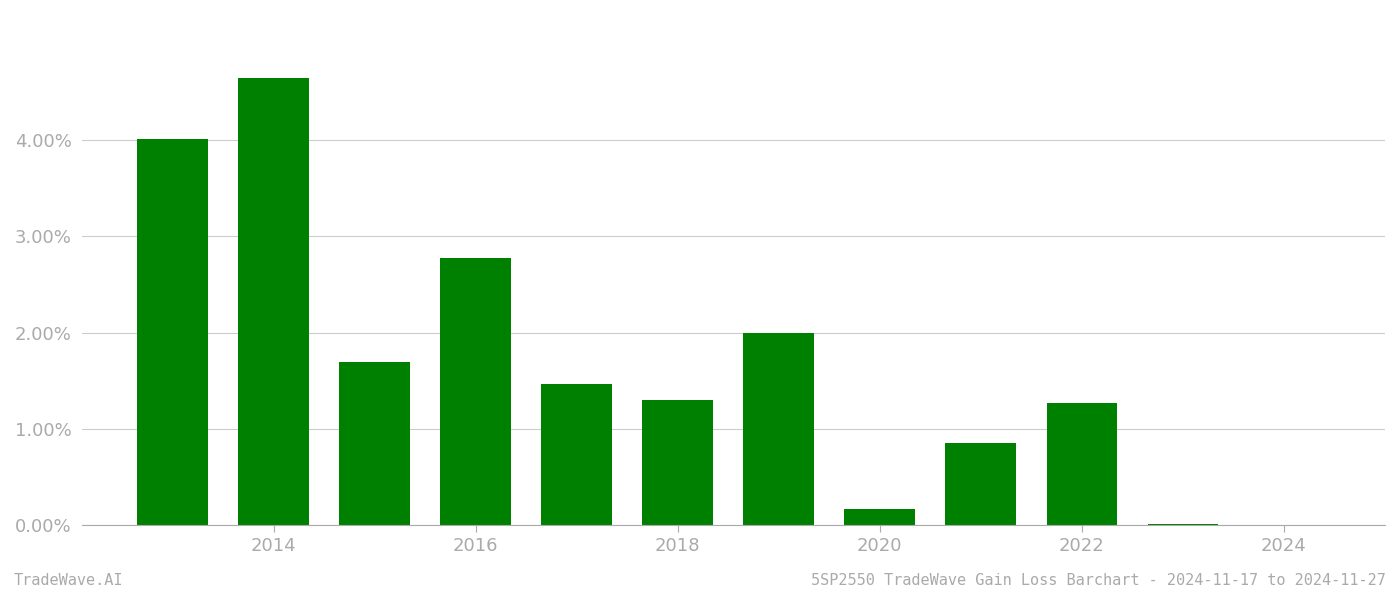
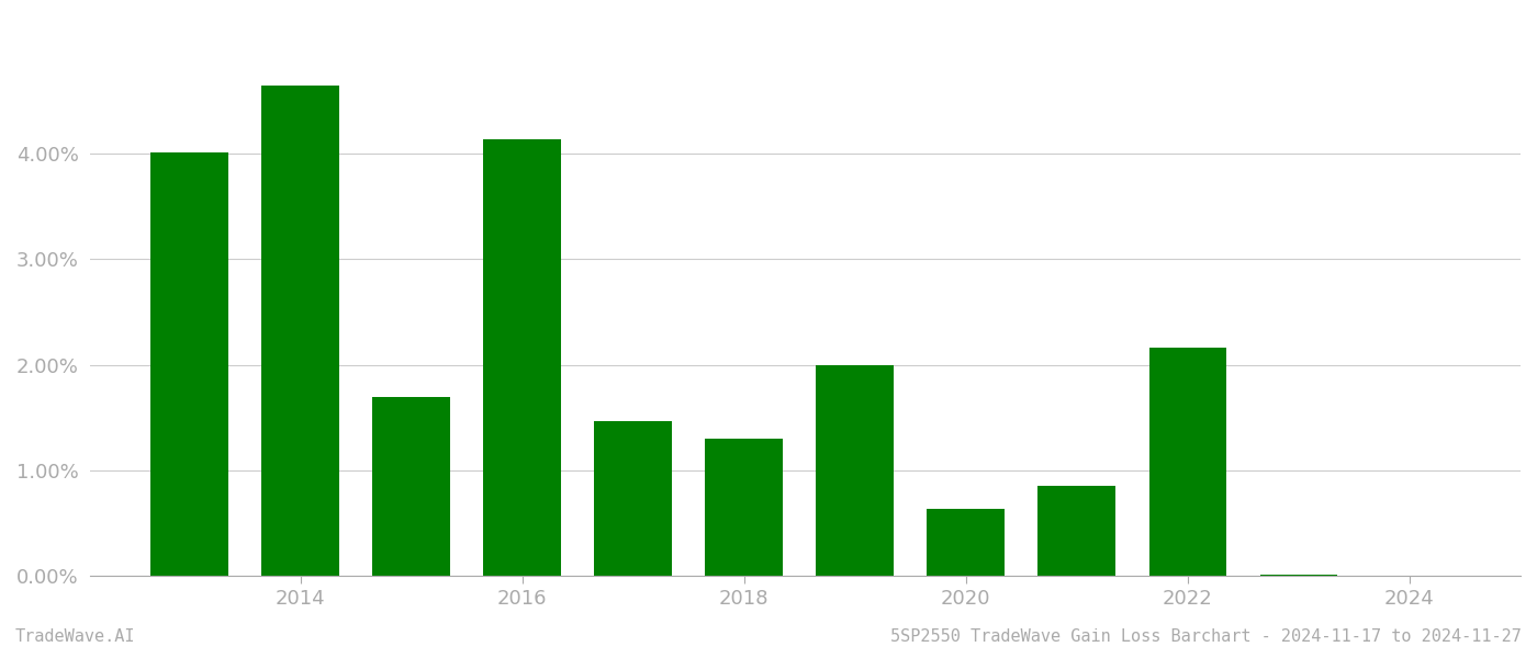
2016: 2.78% -> 4.14%
2020: 0.17% -> 0.64%
2022: 1.27% -> 2.16%
